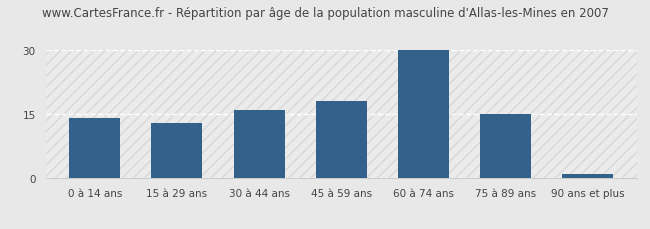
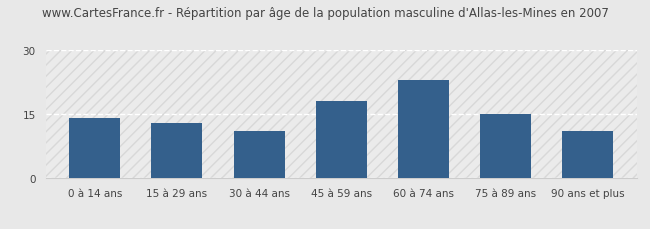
30 à 44 ans: 16 -> 11
60 à 74 ans: 30 -> 23
90 ans et plus: 1 -> 11
